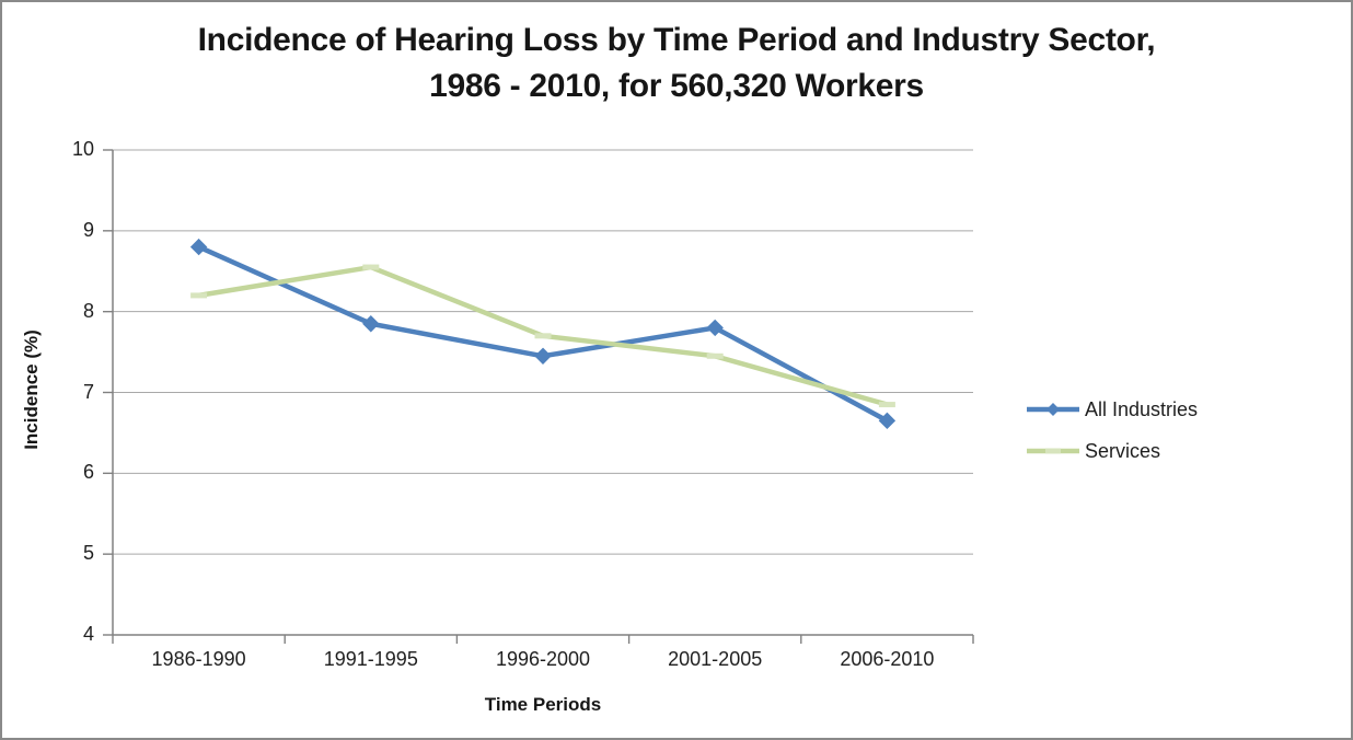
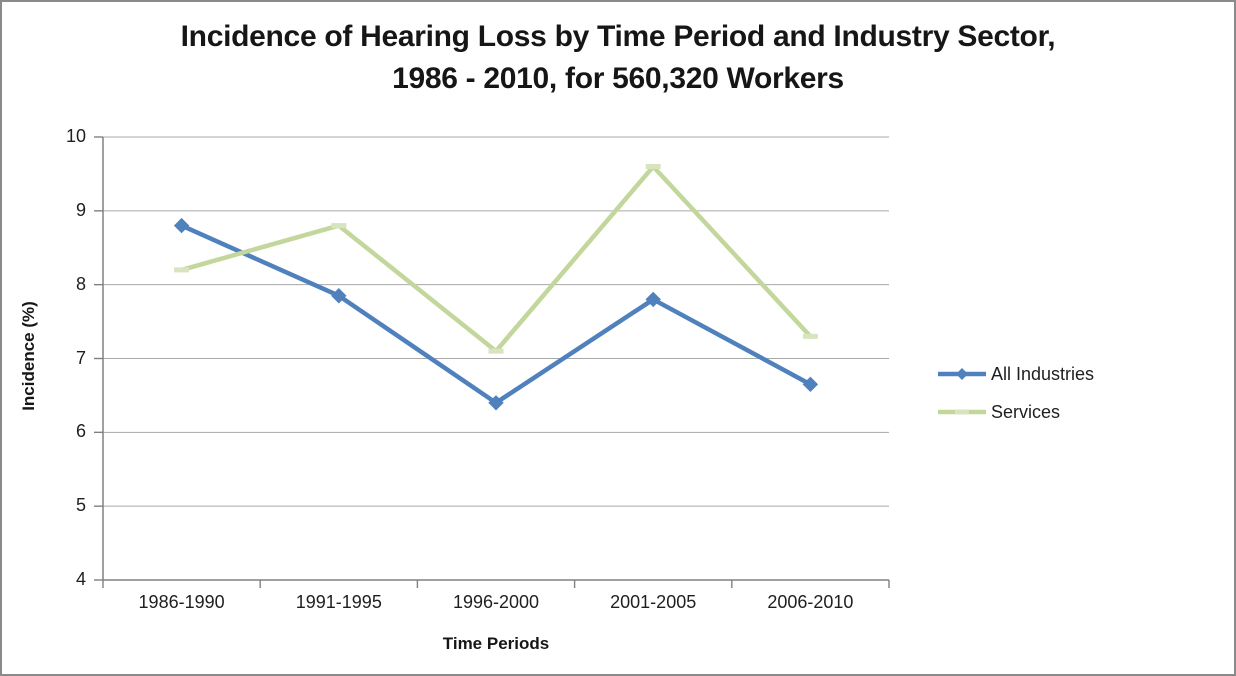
Services/1991-1995: 8.6 -> 8.8
All Industries/1996-2000: 7.5 -> 6.4
Services/1996-2000: 7.7 -> 7.1
Services/2001-2005: 7.5 -> 9.6
Services/2006-2010: 6.8 -> 7.3
